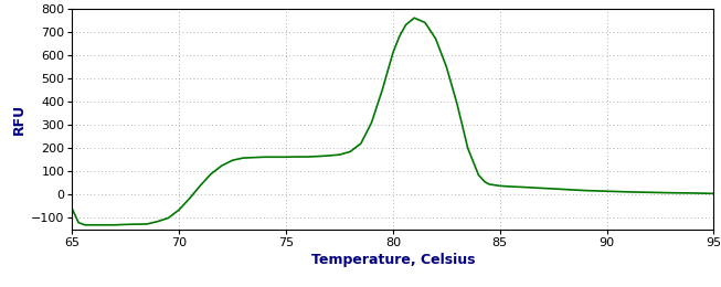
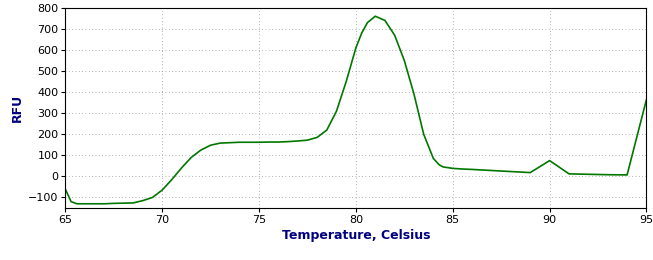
90: 15 -> 75
95: 5 -> 365
